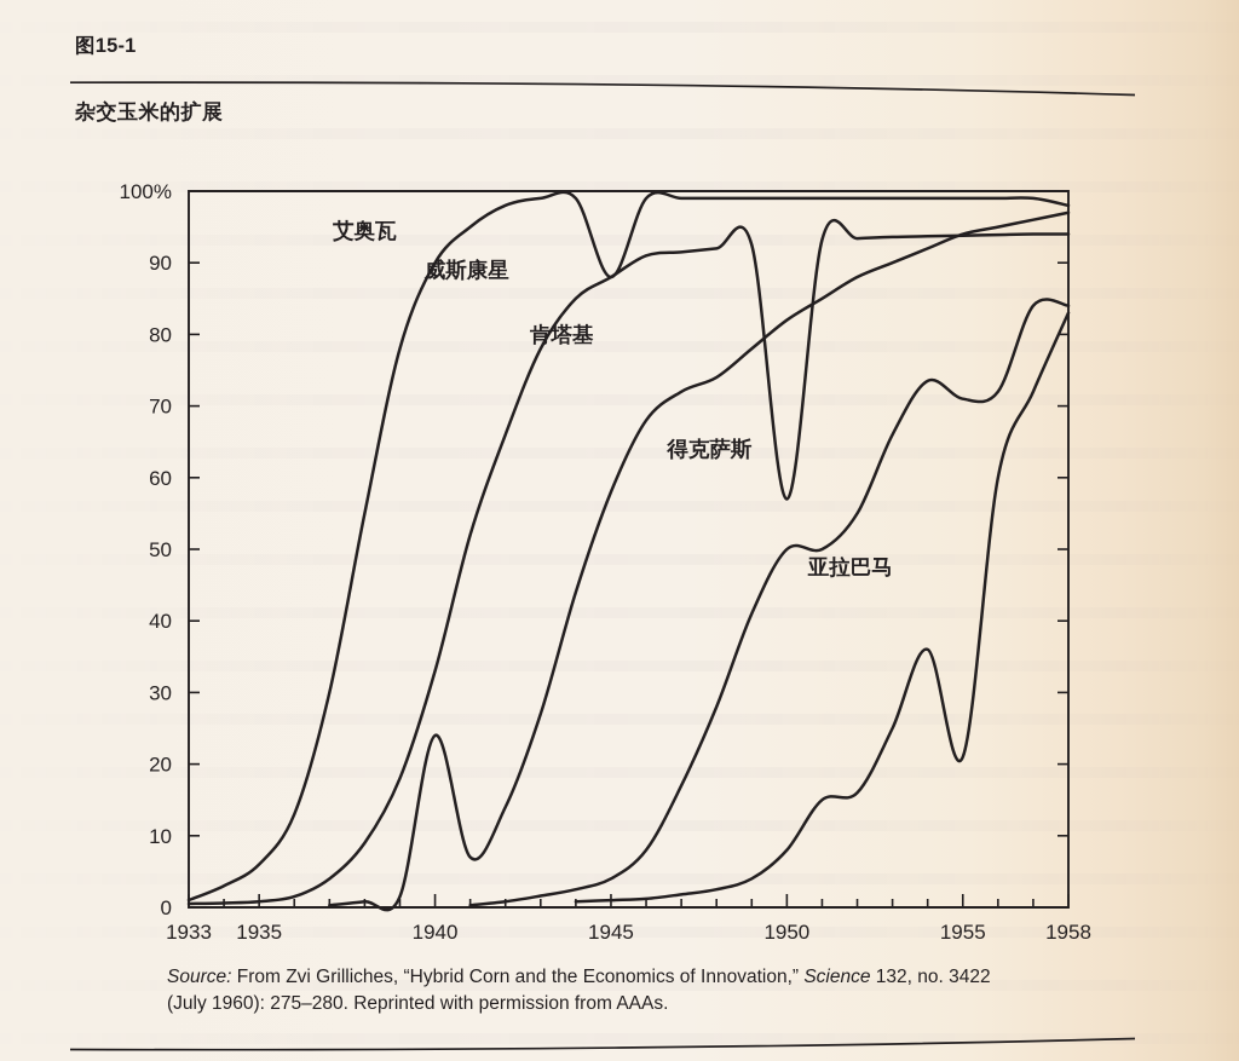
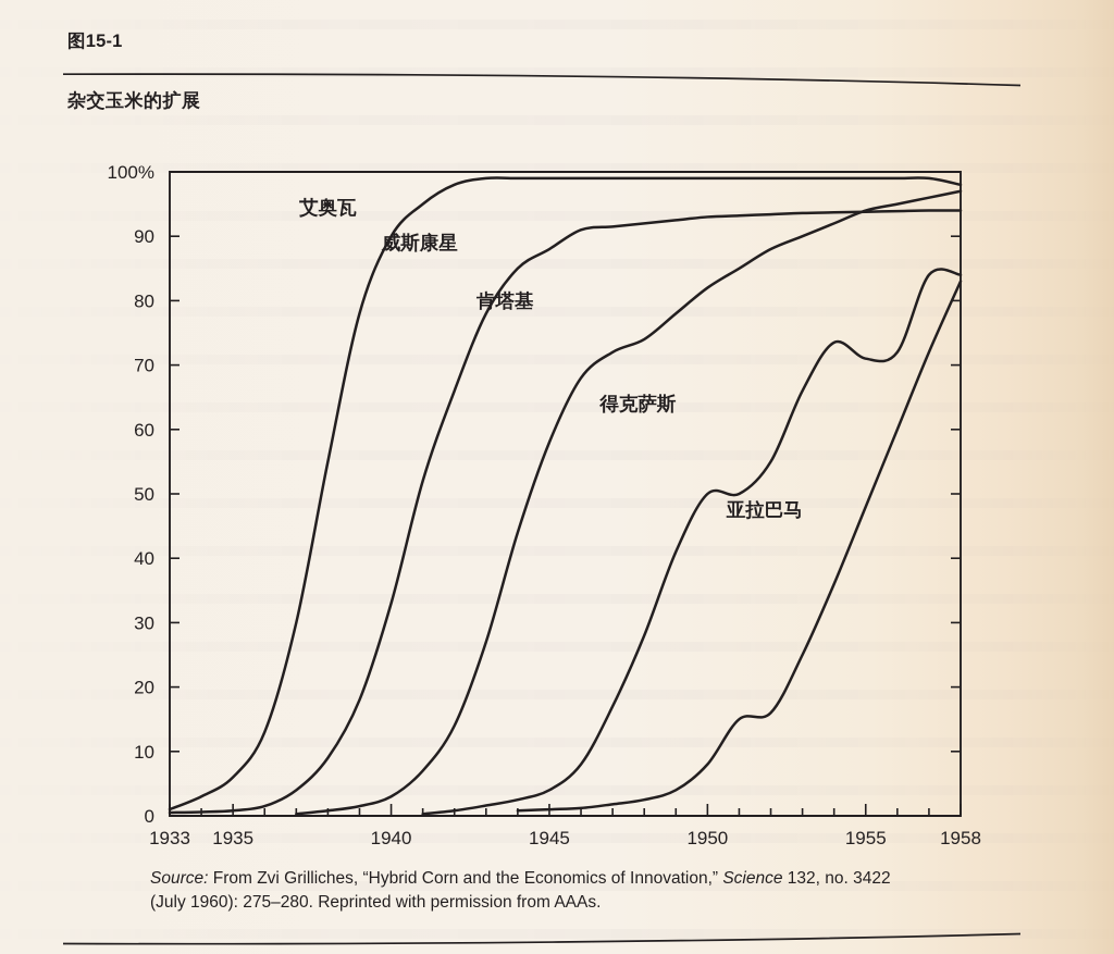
肯塔基/1940: 24% -> 3%
艾奥瓦/1945: 88% -> 99%
威斯康星/1950: 57% -> 93%
亚拉巴马/1955: 21% -> 48%
